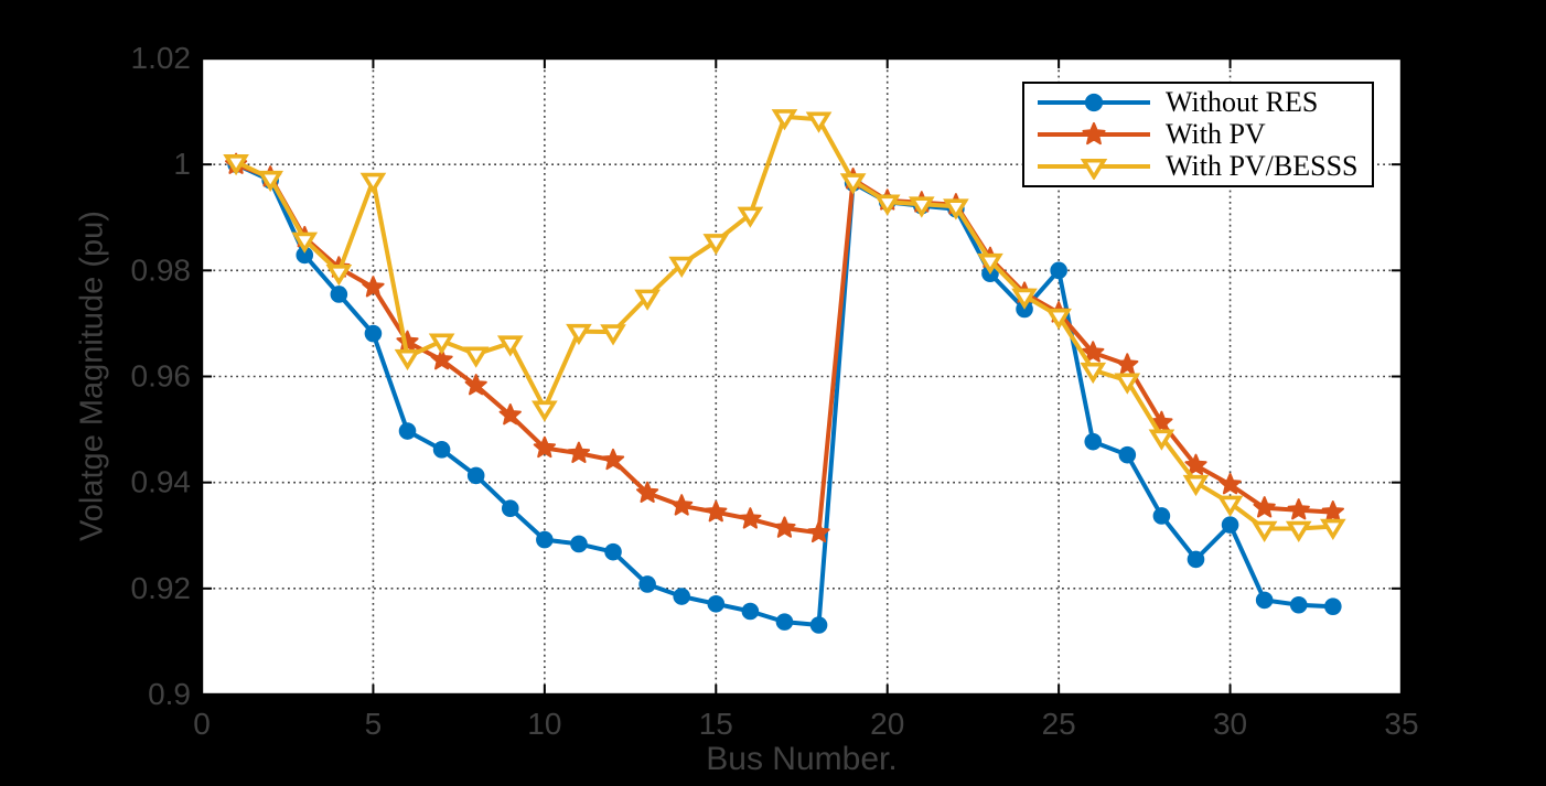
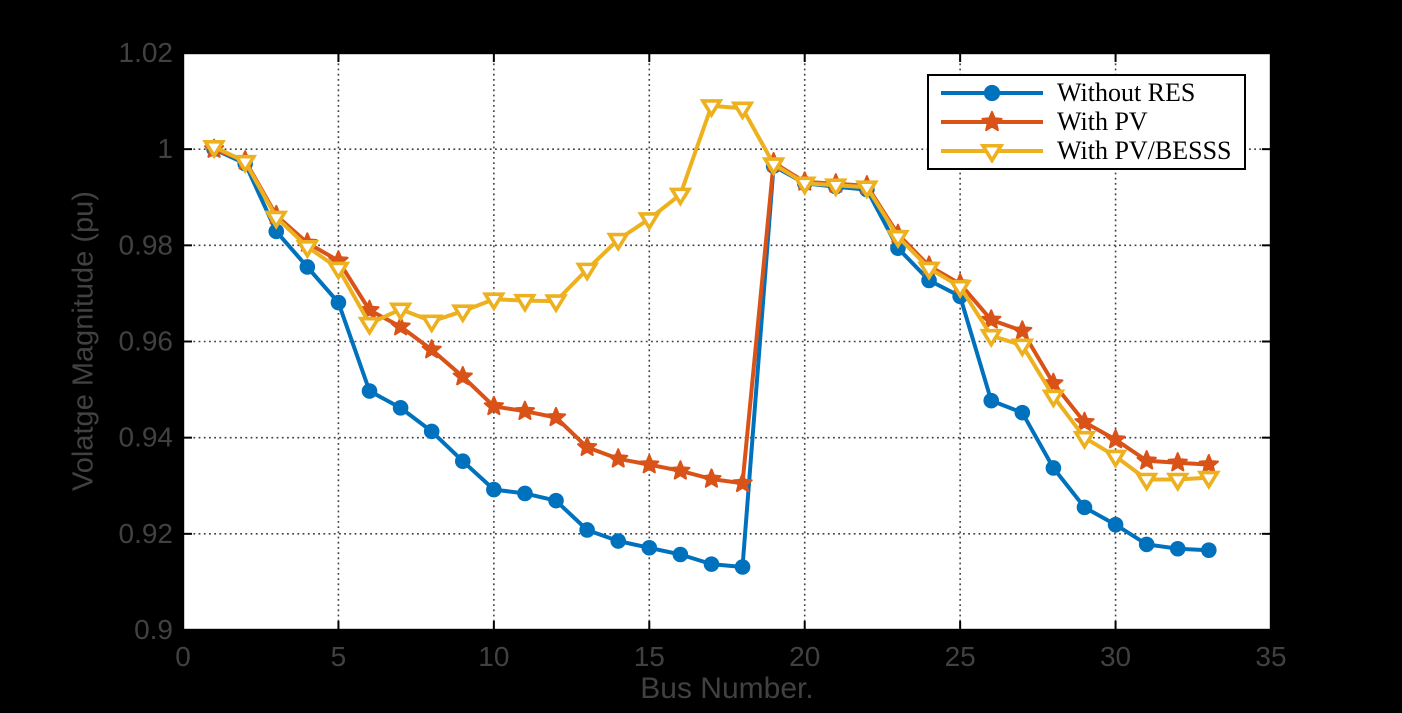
With PV/BESSS/5: 0.997 -> 0.975
With PV/BESSS/10: 0.954 -> 0.969
Without RES/25: 0.980 -> 0.969
Without RES/30: 0.932 -> 0.922
